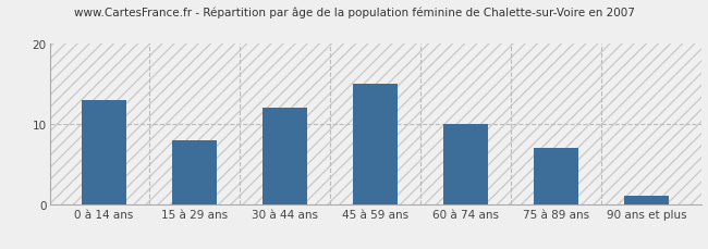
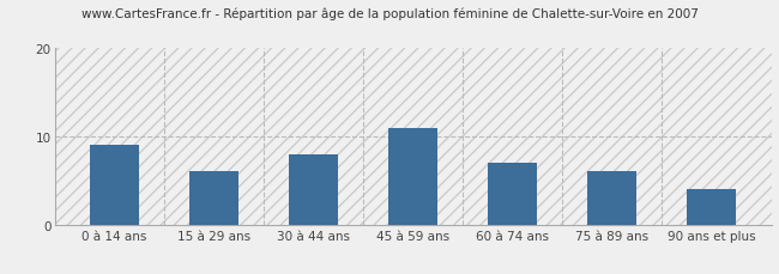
0 à 14 ans: 13 -> 9
15 à 29 ans: 8 -> 6
30 à 44 ans: 12 -> 8
45 à 59 ans: 15 -> 11
60 à 74 ans: 10 -> 7
75 à 89 ans: 7 -> 6
90 ans et plus: 1 -> 4
